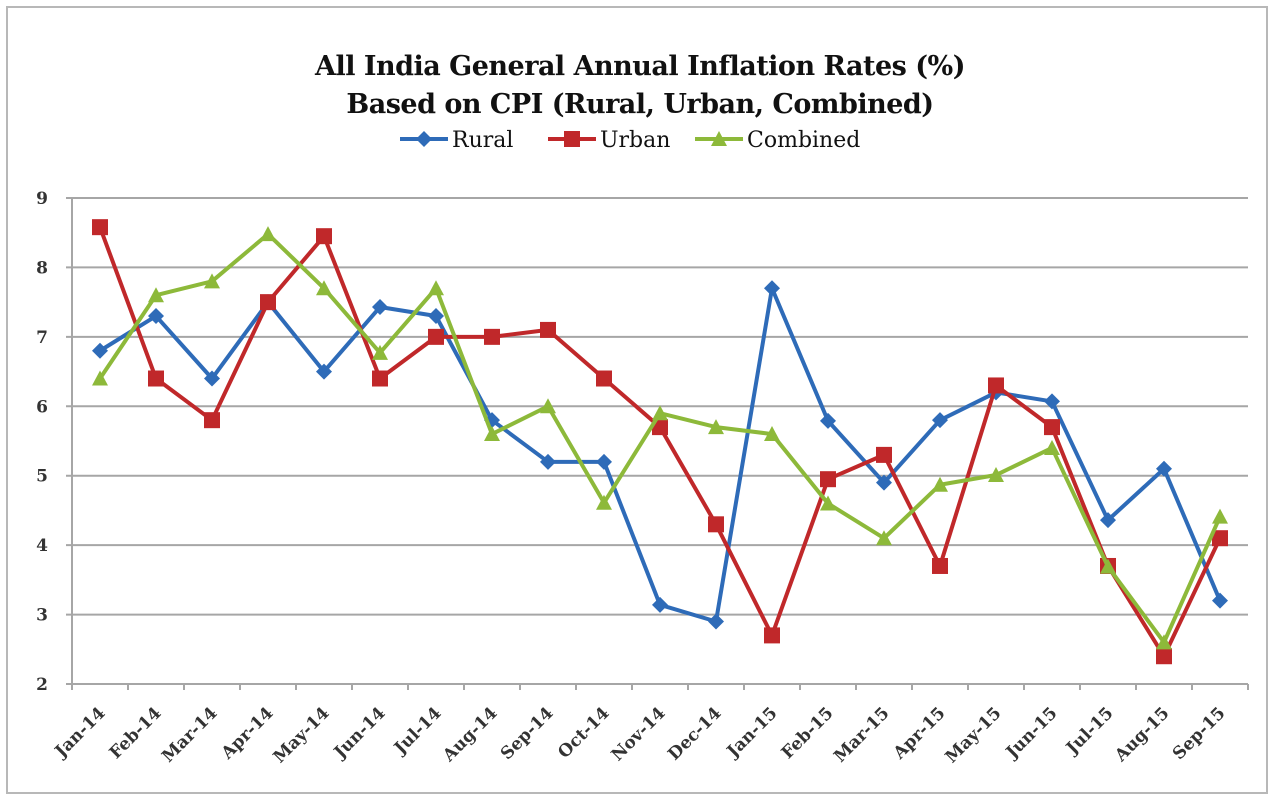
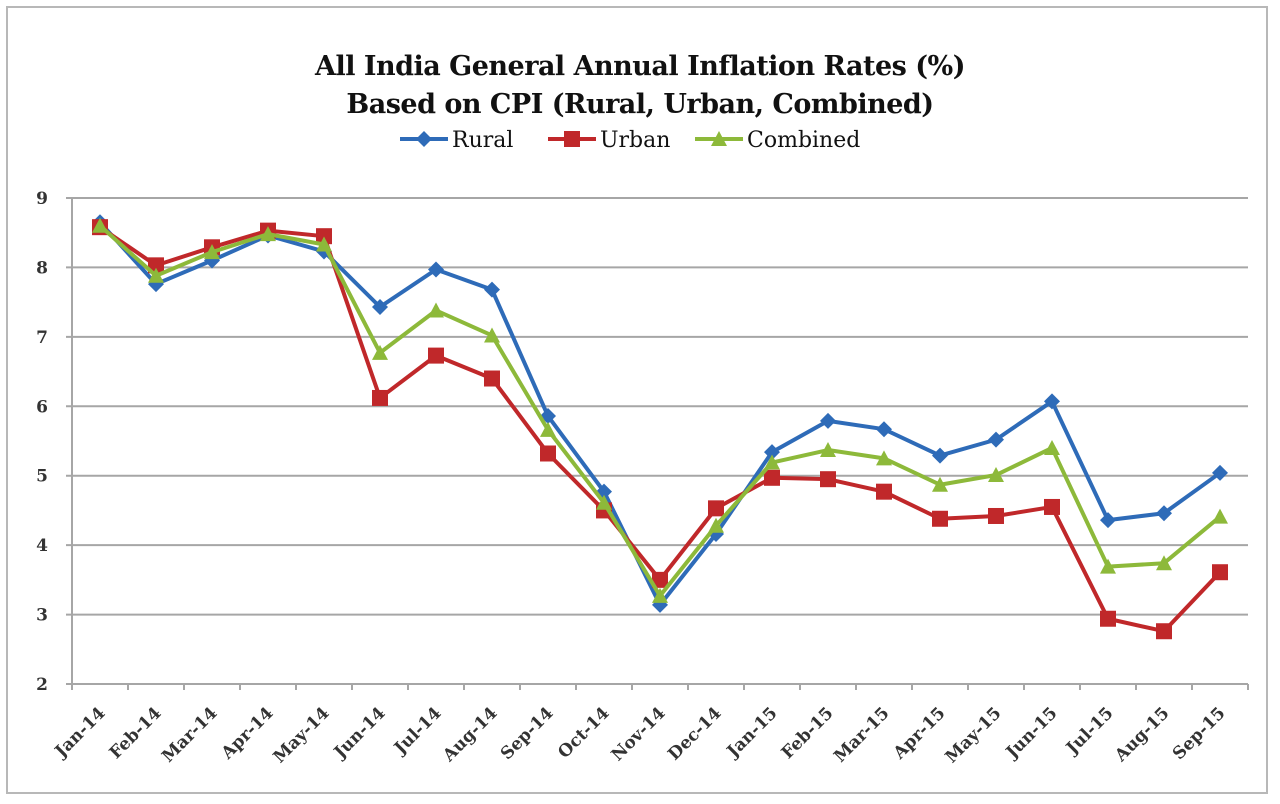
Rural/Jan-14: 6.8 -> 8.7
Combined/Jan-14: 6.4 -> 8.6
Rural/Feb-14: 7.3 -> 7.8
Urban/Feb-14: 6.4 -> 8.0
Combined/Feb-14: 7.6 -> 7.9
Rural/Mar-14: 6.4 -> 8.1
Urban/Mar-14: 5.8 -> 8.3
Combined/Mar-14: 7.8 -> 8.2
Rural/Apr-14: 7.5 -> 8.5
Urban/Apr-14: 7.5 -> 8.5
Rural/May-14: 6.5 -> 8.2
Combined/May-14: 7.7 -> 8.3
Urban/Jun-14: 6.4 -> 6.1
Rural/Jul-14: 7.3 -> 8.0
Urban/Jul-14: 7.0 -> 6.7
Combined/Jul-14: 7.7 -> 7.4
Rural/Aug-14: 5.8 -> 7.7
Urban/Aug-14: 7.0 -> 6.4
Combined/Aug-14: 5.6 -> 7.0
Rural/Sep-14: 5.2 -> 5.9
Urban/Sep-14: 7.1 -> 5.3
Combined/Sep-14: 6.0 -> 5.7
Rural/Oct-14: 5.2 -> 4.8
Urban/Oct-14: 6.4 -> 4.5
Urban/Nov-14: 5.7 -> 3.5
Combined/Nov-14: 5.9 -> 3.3
Rural/Dec-14: 2.9 -> 4.2
Urban/Dec-14: 4.3 -> 4.5
Combined/Dec-14: 5.7 -> 4.3
Rural/Jan-15: 7.7 -> 5.3
Urban/Jan-15: 2.7 -> 5.0
Combined/Jan-15: 5.6 -> 5.2
Combined/Feb-15: 4.6 -> 5.4
Rural/Mar-15: 4.9 -> 5.7
Urban/Mar-15: 5.3 -> 4.8
Combined/Mar-15: 4.1 -> 5.2
Rural/Apr-15: 5.8 -> 5.3
Urban/Apr-15: 3.7 -> 4.4
Rural/May-15: 6.2 -> 5.5
Urban/May-15: 6.3 -> 4.4
Urban/Jun-15: 5.7 -> 4.5
Urban/Jul-15: 3.7 -> 2.9
Rural/Aug-15: 5.1 -> 4.5
Urban/Aug-15: 2.4 -> 2.8
Combined/Aug-15: 2.6 -> 3.7
Rural/Sep-15: 3.2 -> 5.0
Urban/Sep-15: 4.1 -> 3.6
